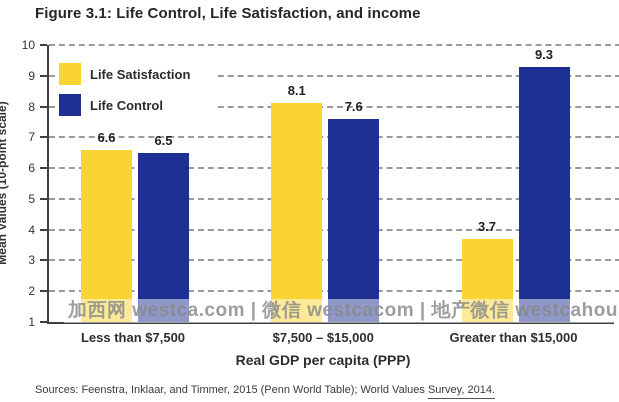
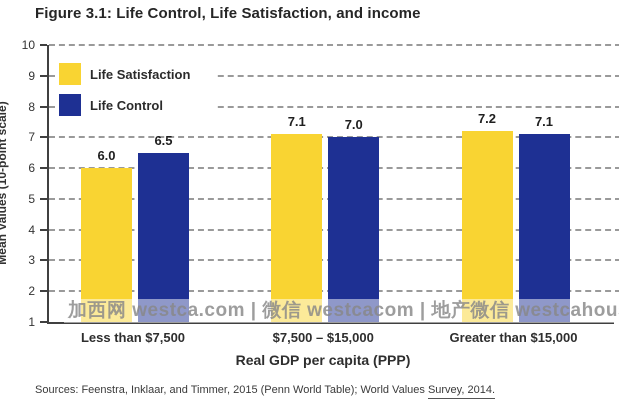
Life Satisfaction/Less than $7,500: 6.6 -> 6.0
Life Satisfaction/$7,500 – $15,000: 8.1 -> 7.1
Life Control/$7,500 – $15,000: 7.6 -> 7.0
Life Satisfaction/Greater than $15,000: 3.7 -> 7.2
Life Control/Greater than $15,000: 9.3 -> 7.1
